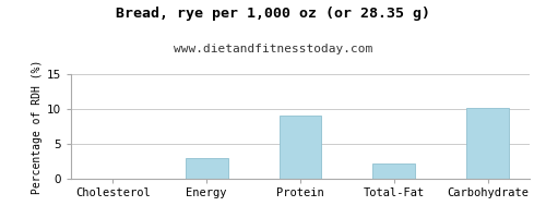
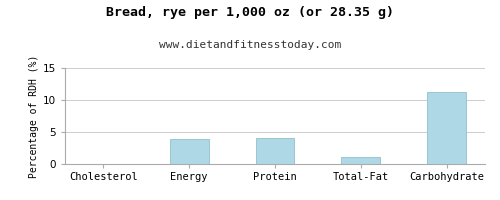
Energy: 3.0 -> 3.9
Protein: 9.0 -> 4.0
Total-Fat: 2.2 -> 1.1
Carbohydrate: 10.2 -> 11.2
